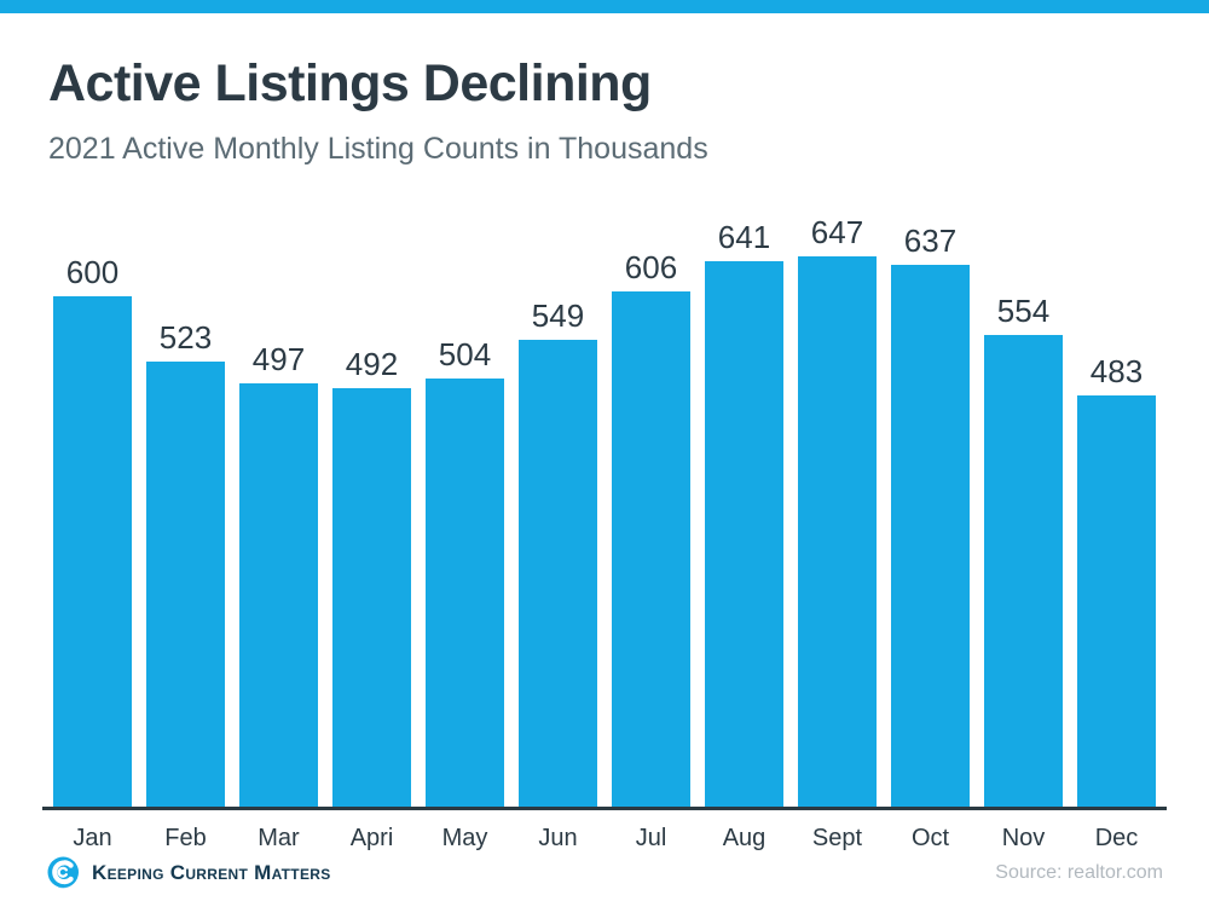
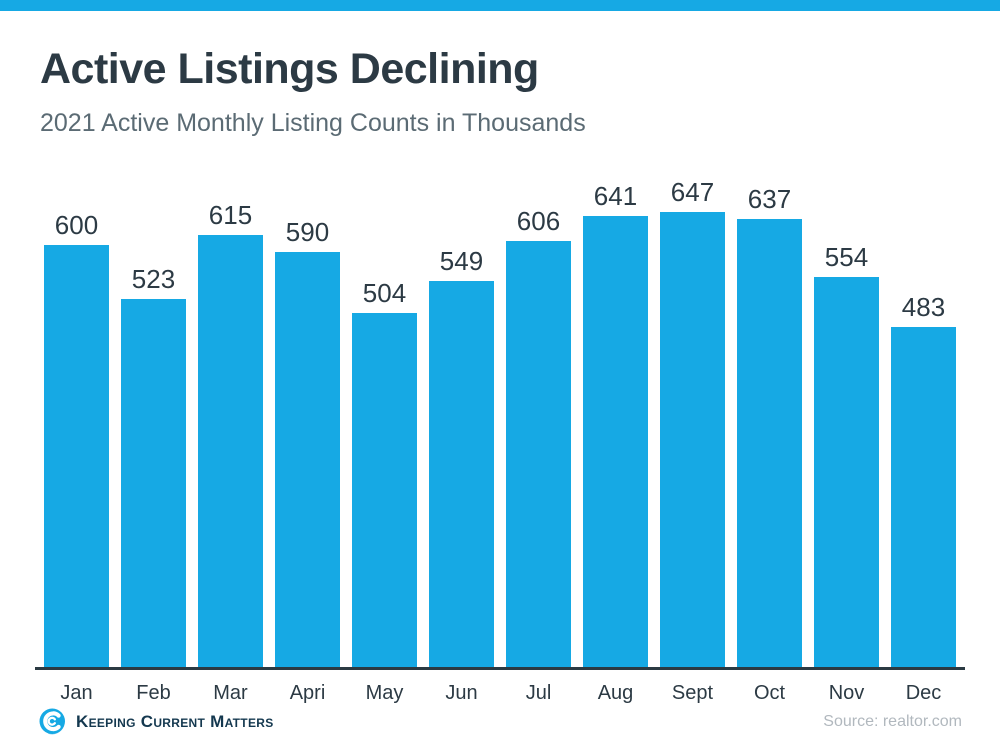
Mar: 497 -> 615
Apri: 492 -> 590
